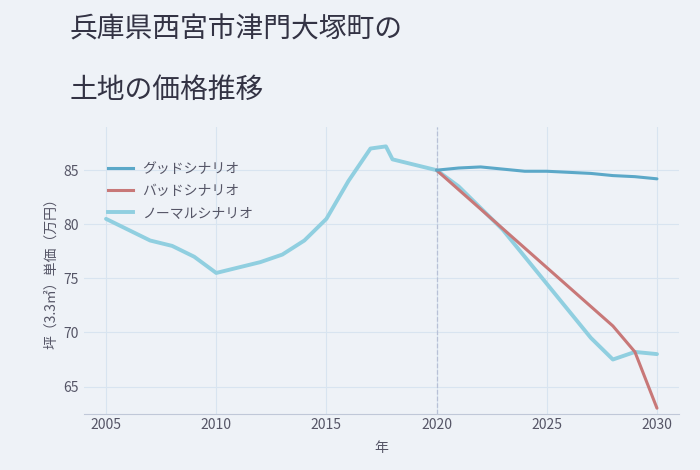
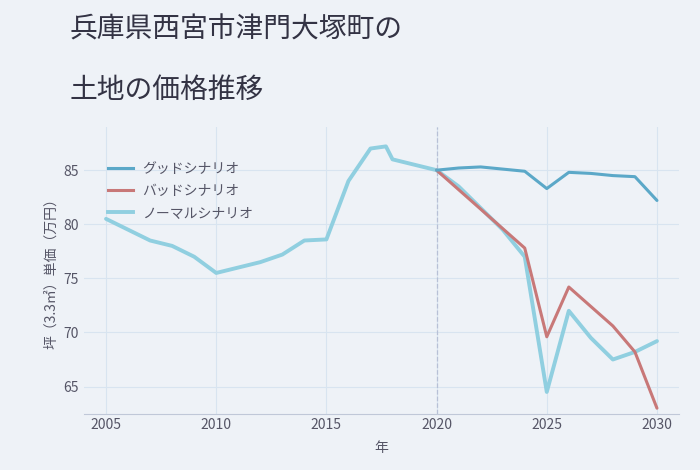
ノーマルシナリオ/2015: 80.5 -> 78.6
グッドシナリオ/2025: 84.9 -> 83.3
バッドシナリオ/2025: 76.0 -> 69.6
ノーマルシナリオ/2025: 74.5 -> 64.5
グッドシナリオ/2030: 84.2 -> 82.2
ノーマルシナリオ/2030: 68.0 -> 69.2
